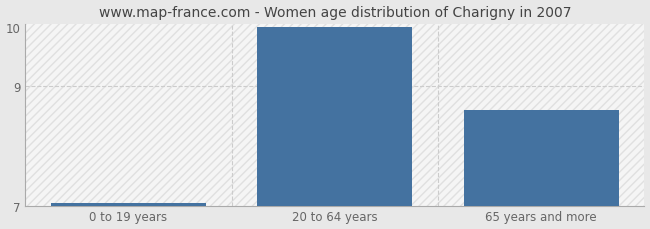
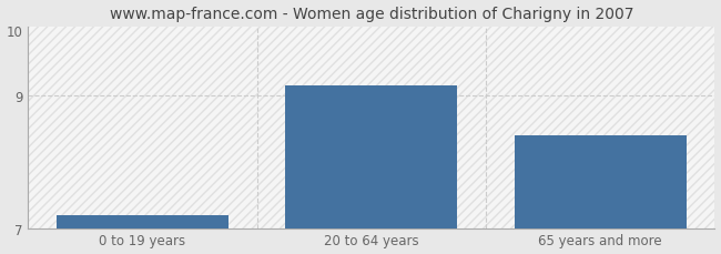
0 to 19 years: 7.05 -> 7.20
20 to 64 years: 10.00 -> 9.16
65 years and more: 8.60 -> 8.40
